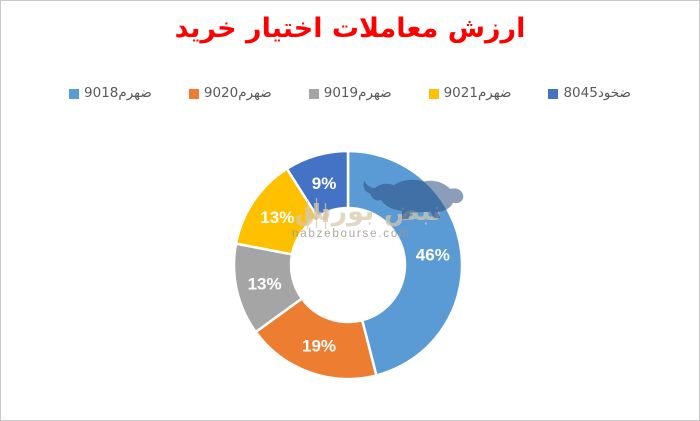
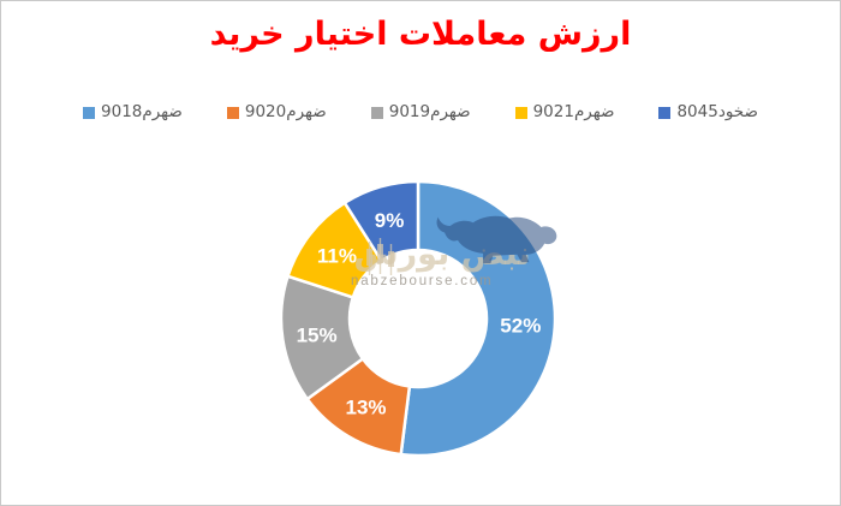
ضهرم9018: 46% -> 52%
ضهرم9020: 19% -> 13%
ضهرم9019: 13% -> 15%
ضهرم9021: 13% -> 11%
